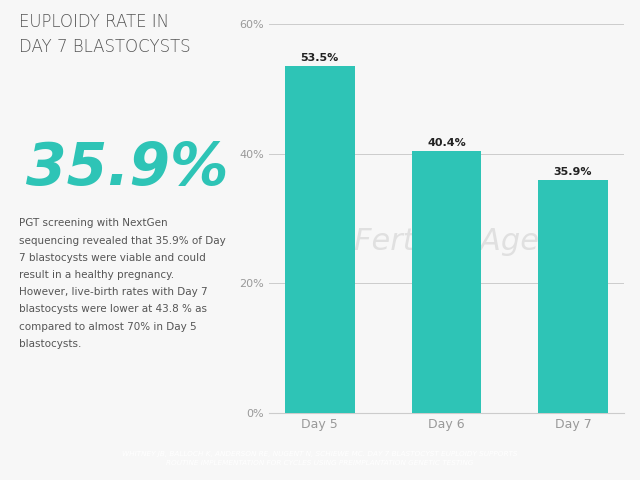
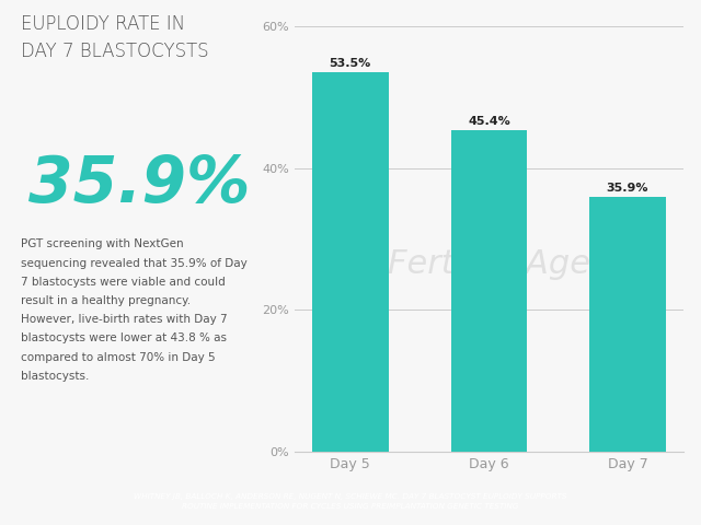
Day 6: 40.4% -> 45.4%
